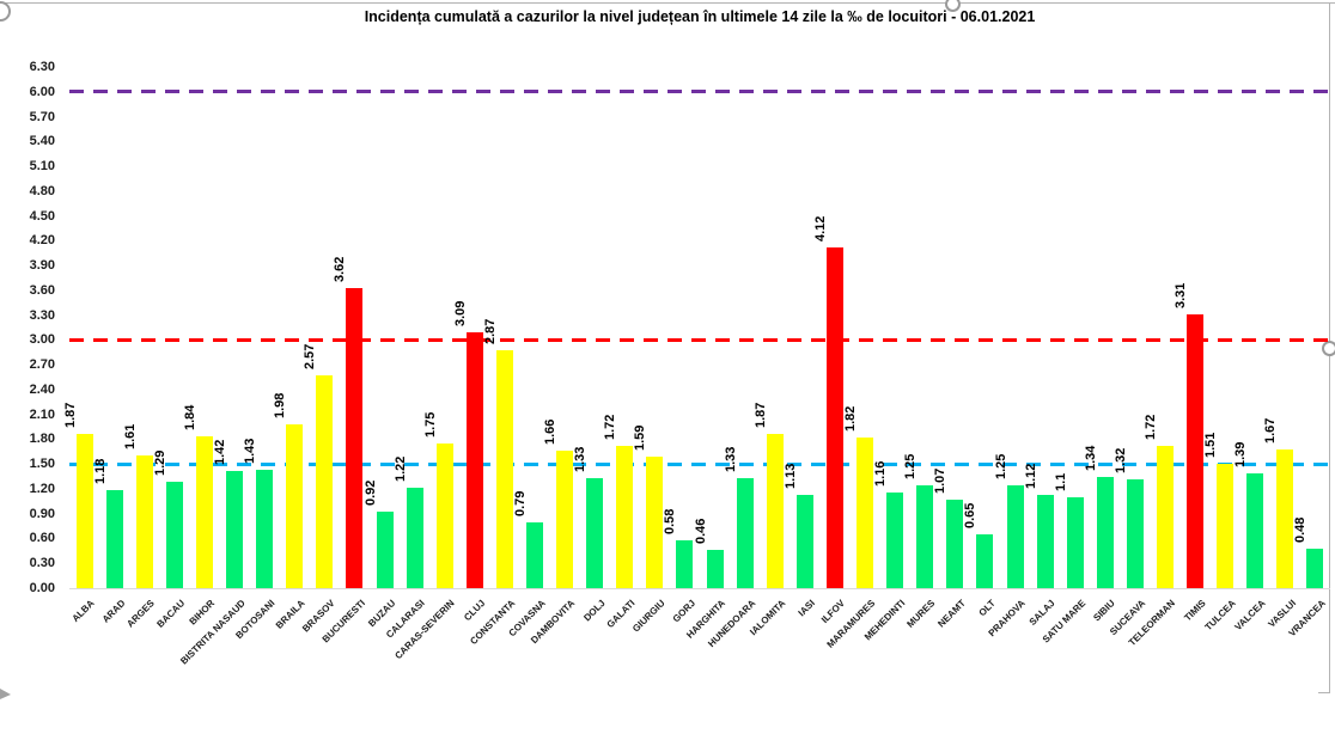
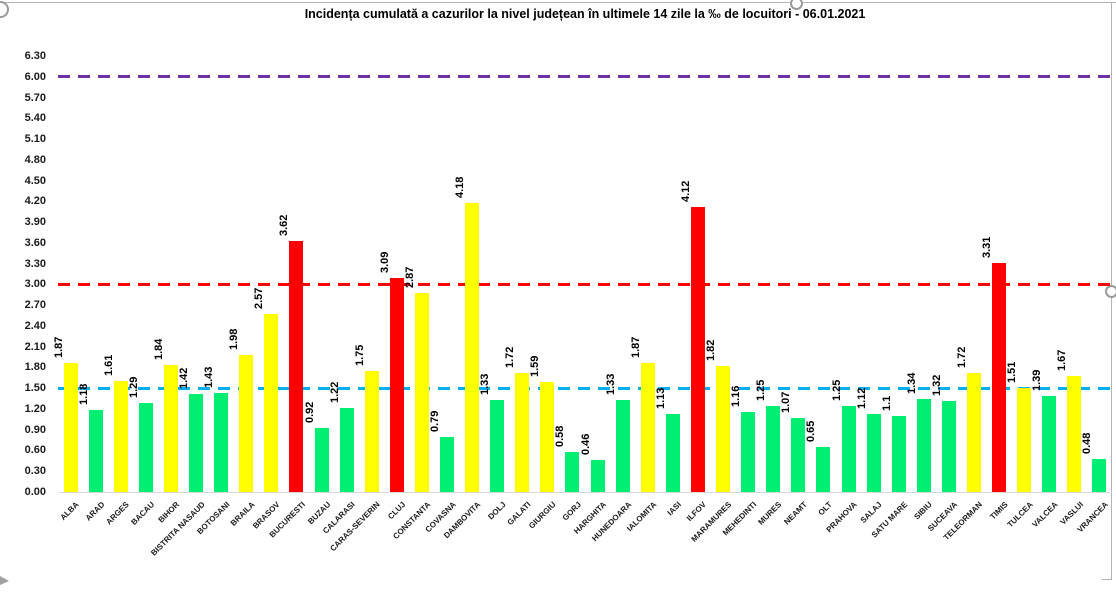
DAMBOVITA: 1.66 -> 4.18
